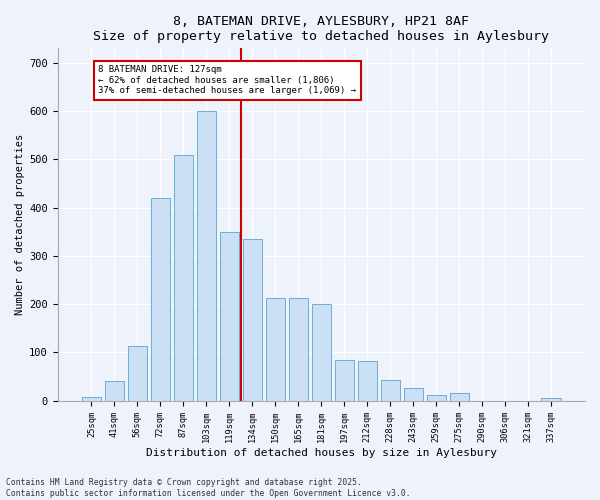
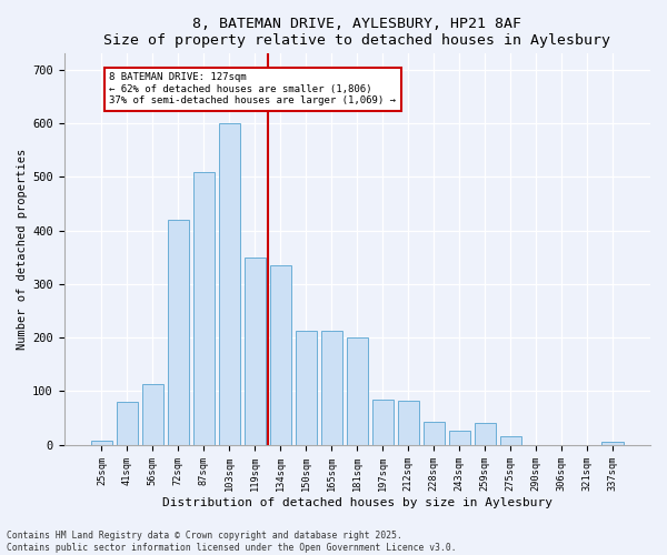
41sqm: 40 -> 80
259sqm: 12 -> 40
